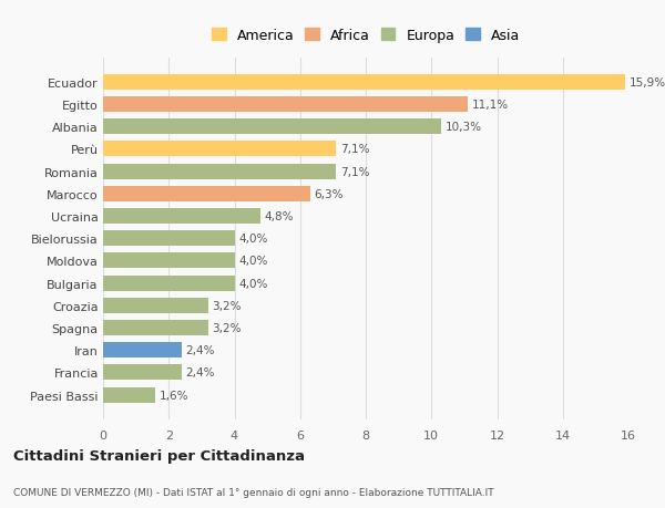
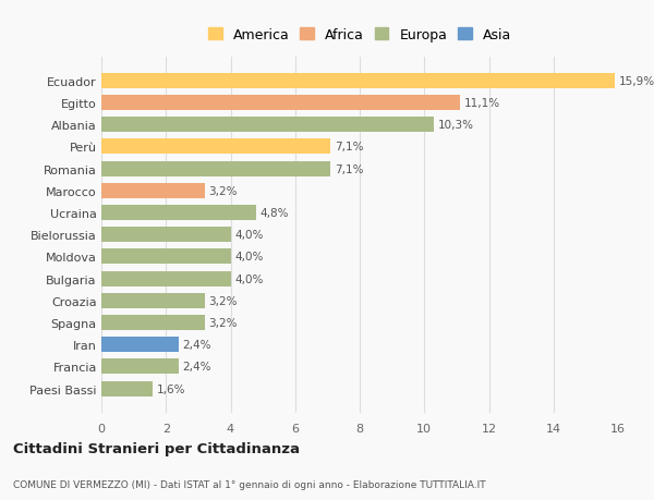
Marocco: 6,3% -> 3,2%
